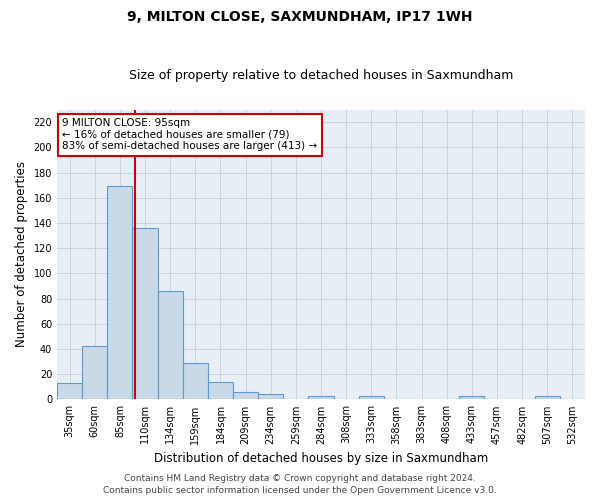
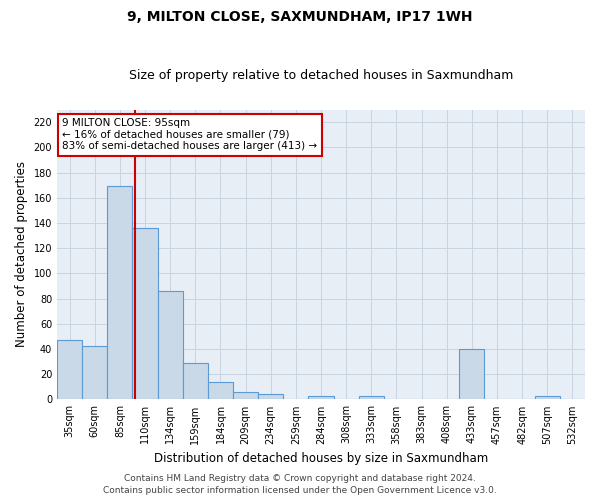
35sqm: 13 -> 47
433sqm: 3 -> 40
